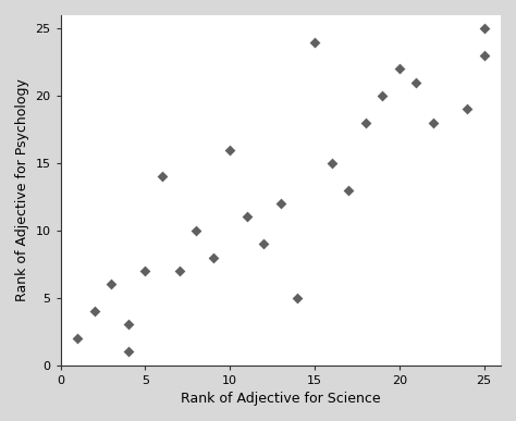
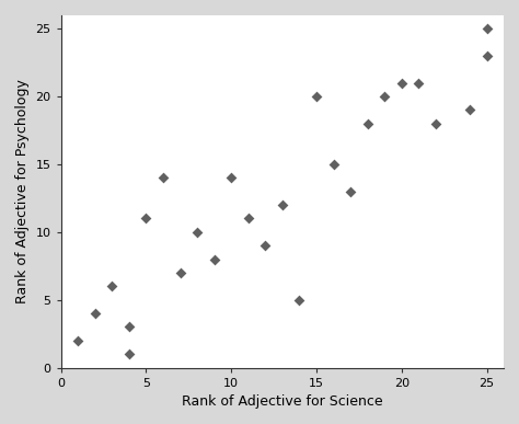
5: 7 -> 11
10: 16 -> 14
15: 24 -> 20
20: 22 -> 21
